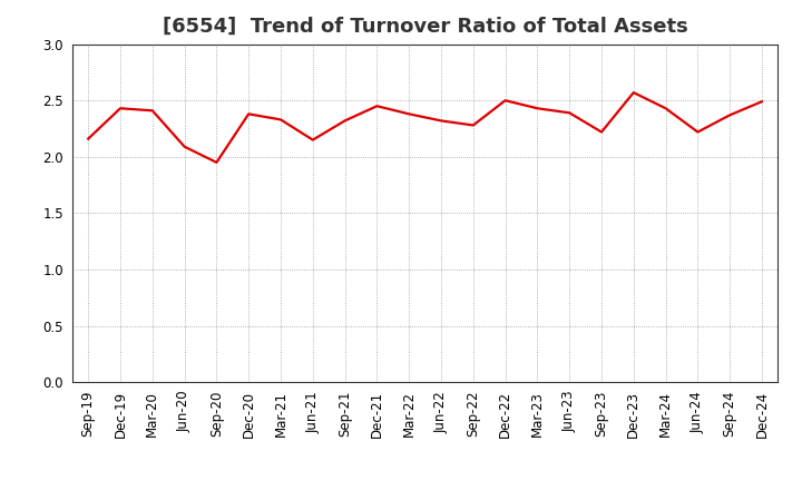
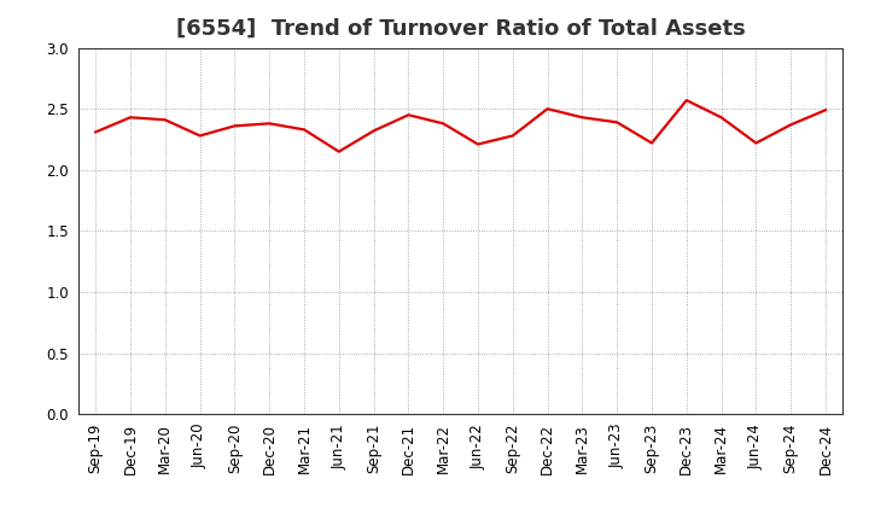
Sep-19: 2.16 -> 2.31
Jun-20: 2.09 -> 2.28
Sep-20: 1.95 -> 2.36
Jun-22: 2.32 -> 2.21
